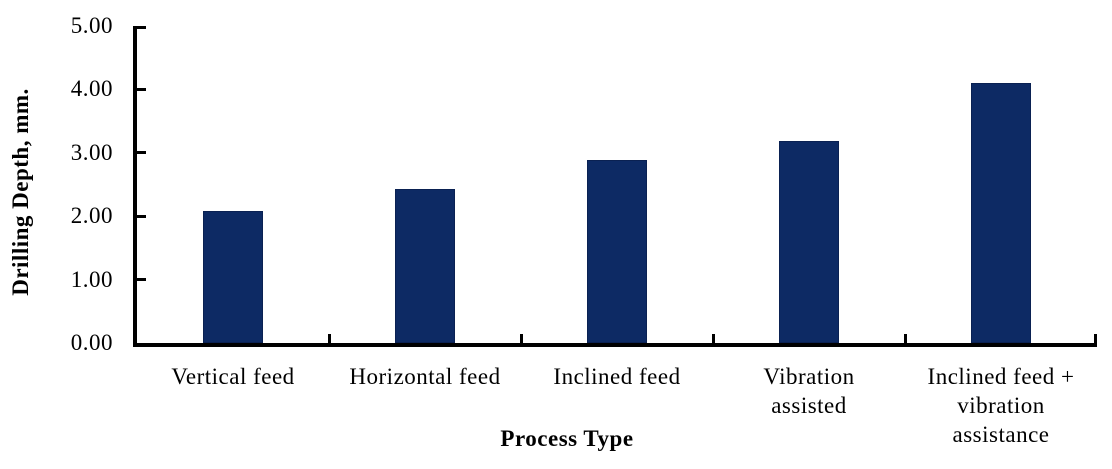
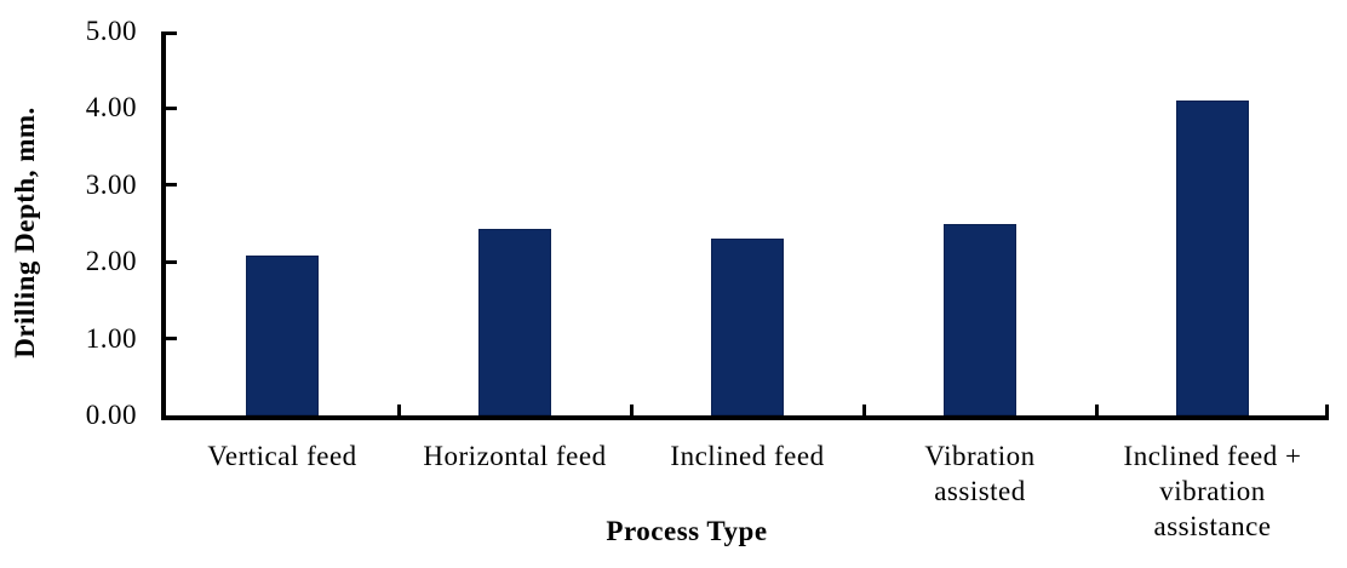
Inclined feed: 2.9 -> 2.3
Vibration assisted: 3.2 -> 2.5
